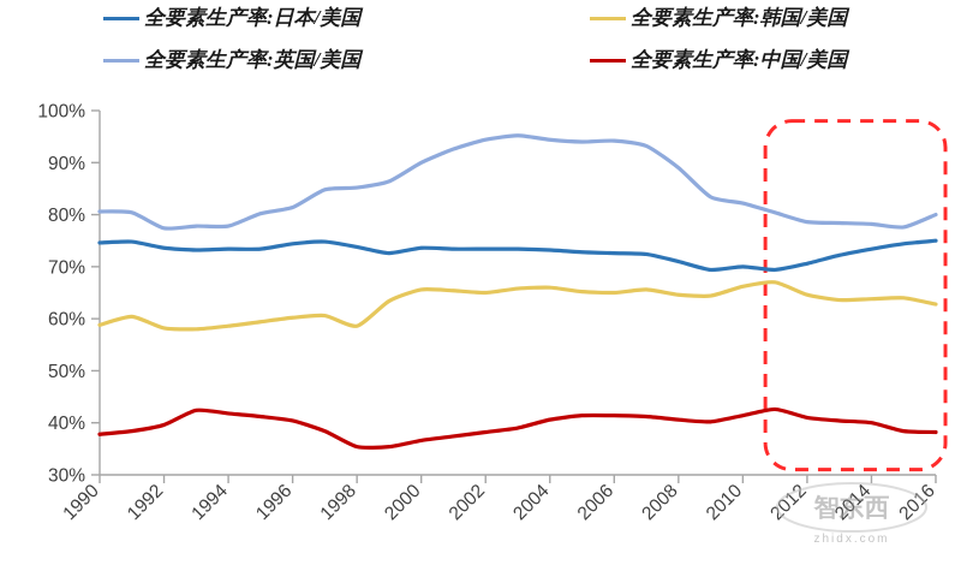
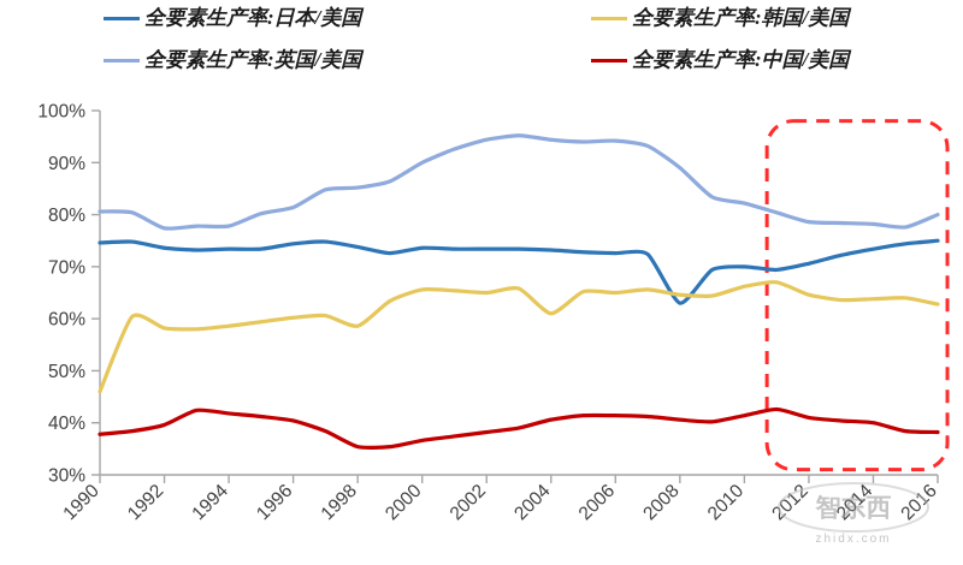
全要素生产率:韩国/美国/1990: 59% -> 46%
全要素生产率:韩国/美国/2004: 66% -> 61%
全要素生产率:日本/美国/2008: 71% -> 63%
